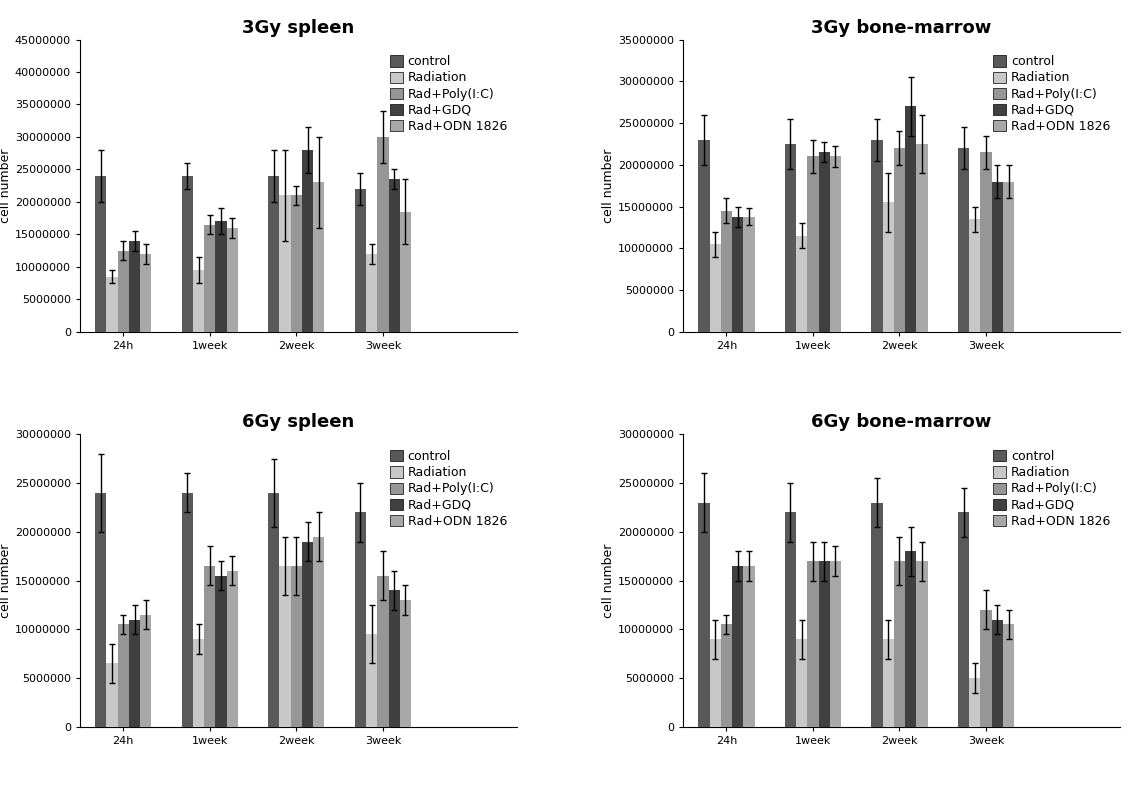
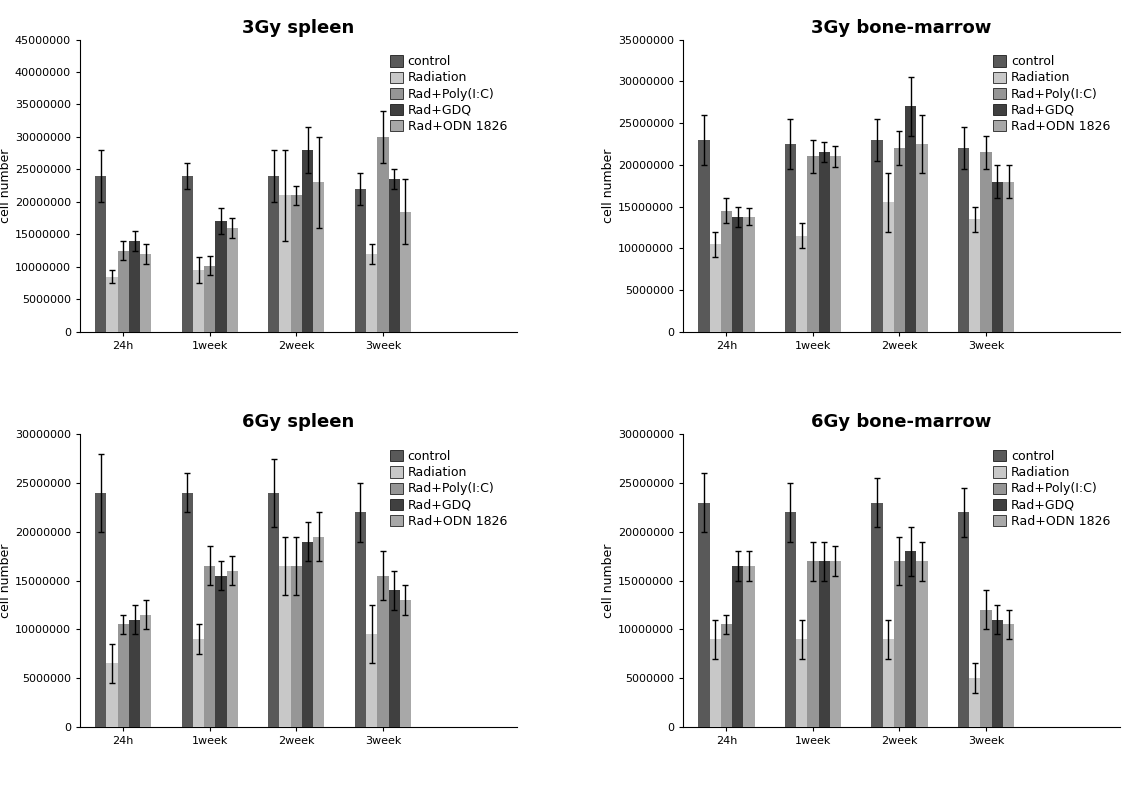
3Gy spleen/Rad+Poly(I:C)/1week: 16500000 -> 10200000
